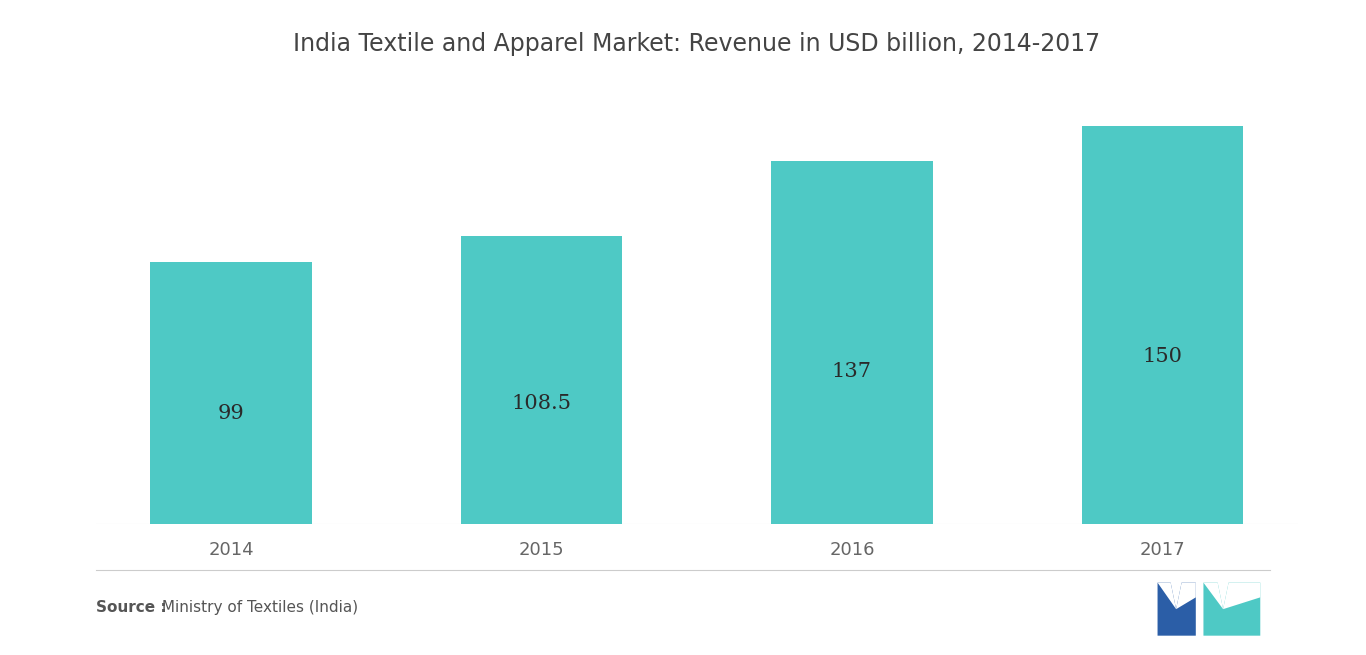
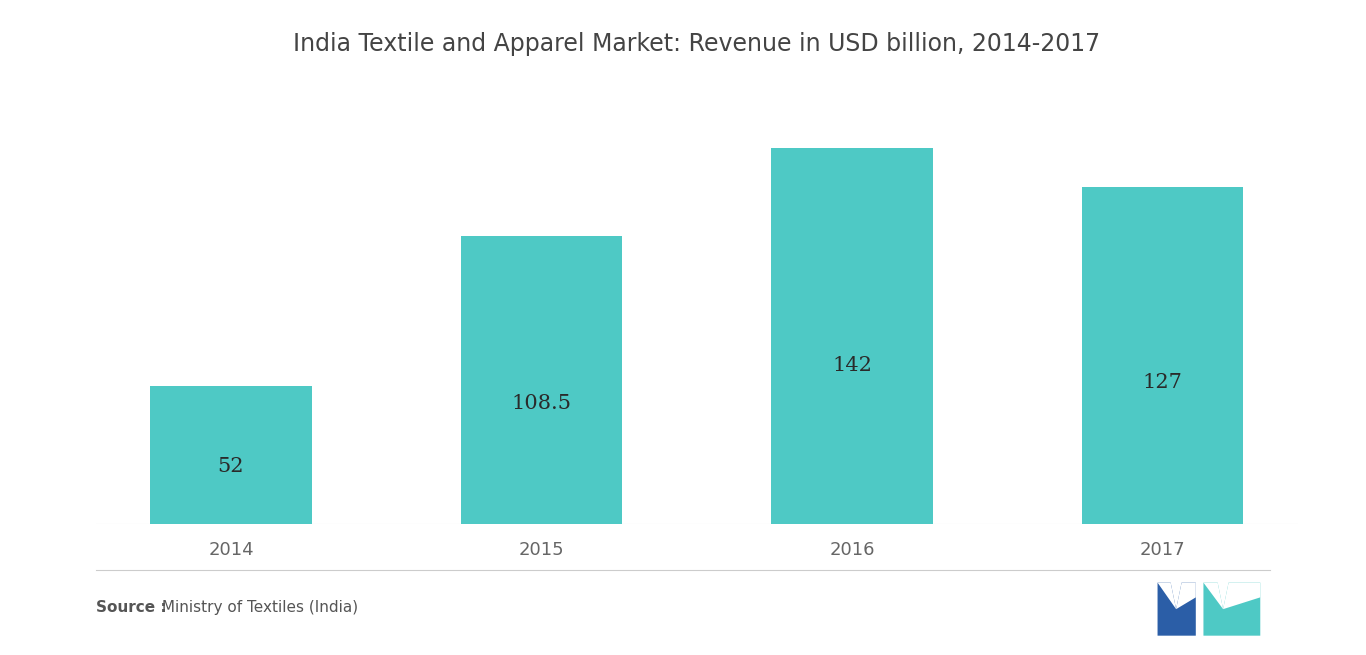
2014: 99 -> 52
2016: 137 -> 142
2017: 150 -> 127
